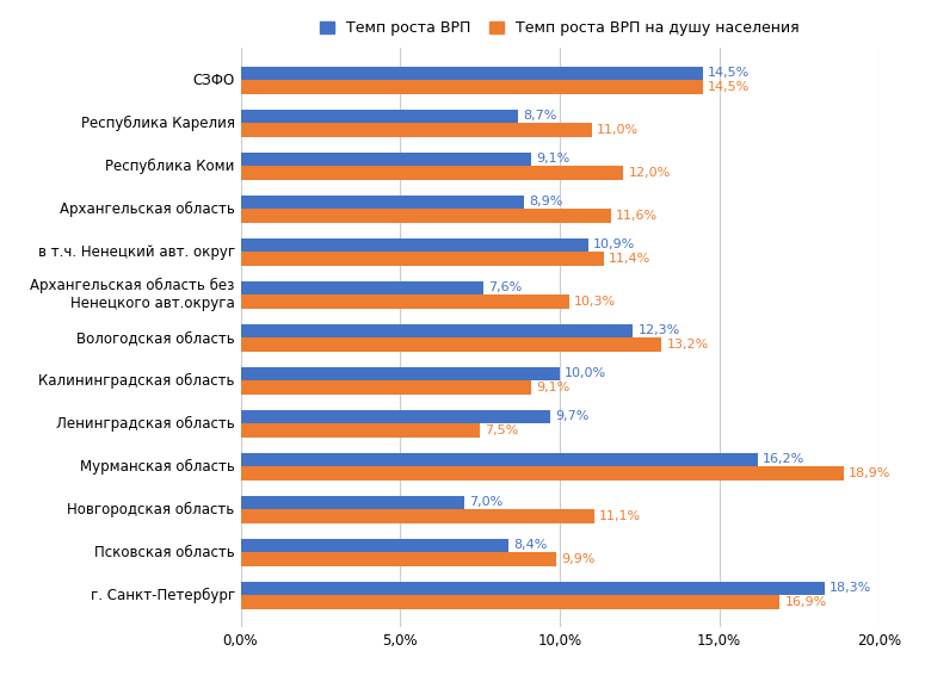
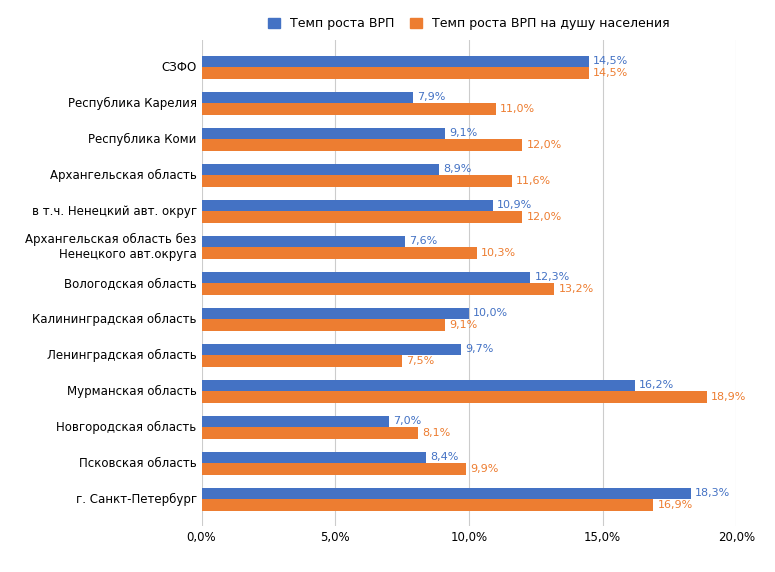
Темп роста ВРП/Республика Карелия: 8,7% -> 7,9%
Темп роста ВРП на душу населения/в т.ч. Ненецкий авт. округ: 11,4% -> 12,0%
Темп роста ВРП на душу населения/Новгородская область: 11,1% -> 8,1%
